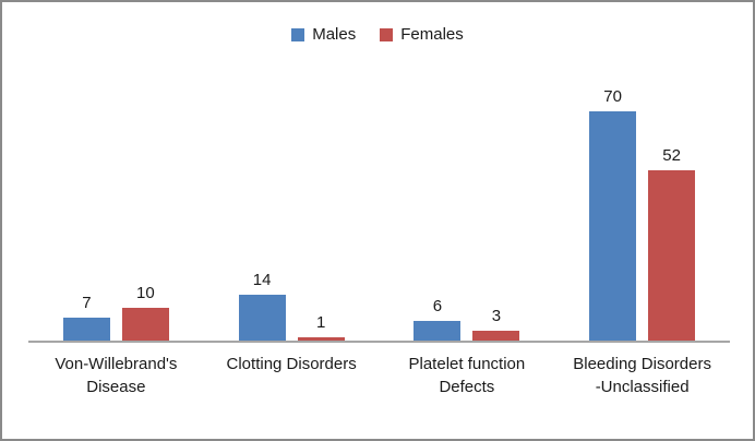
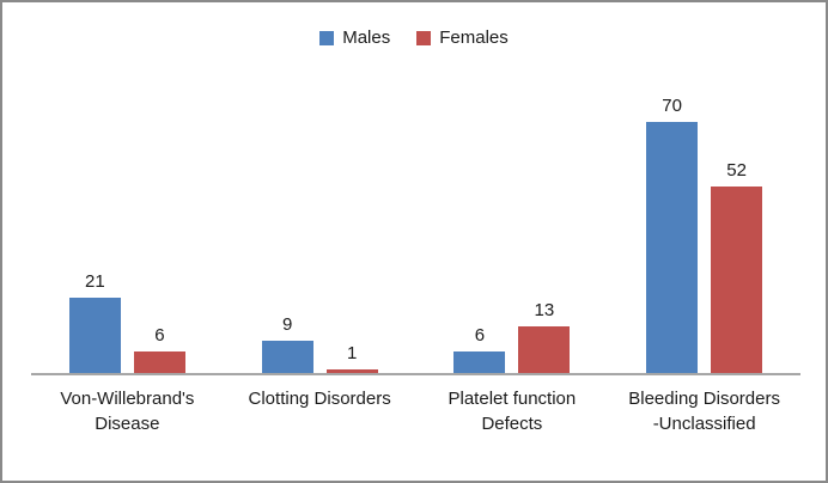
Males/Von-Willebrand's Disease: 7 -> 21
Females/Von-Willebrand's Disease: 10 -> 6
Males/Clotting Disorders: 14 -> 9
Females/Platelet function Defects: 3 -> 13
